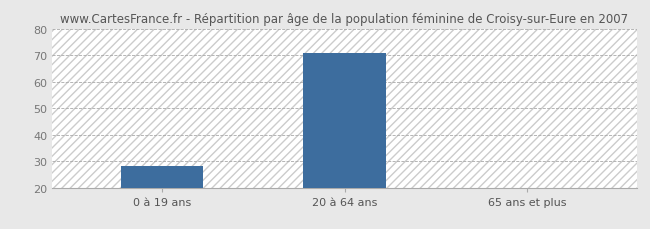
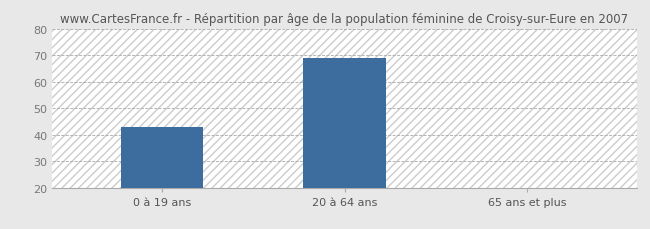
0 à 19 ans: 28 -> 43
20 à 64 ans: 71 -> 69
